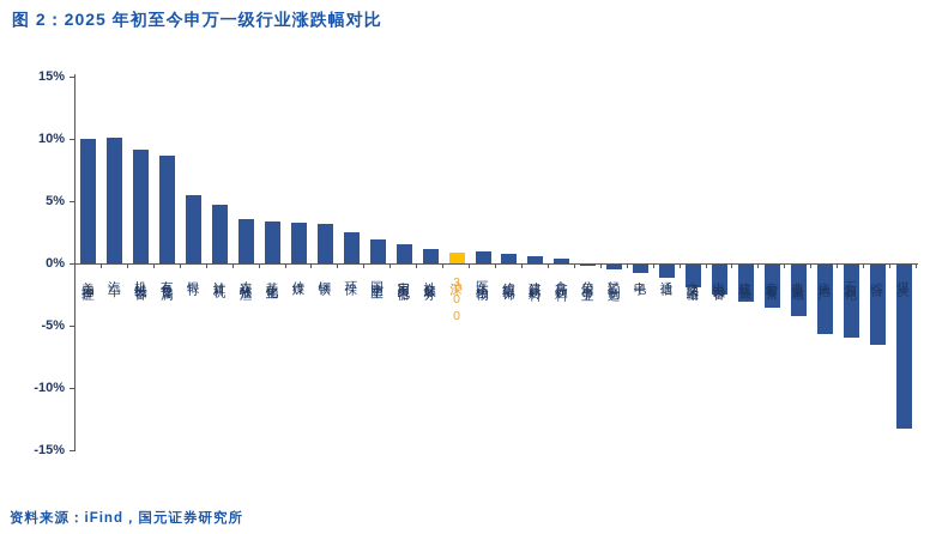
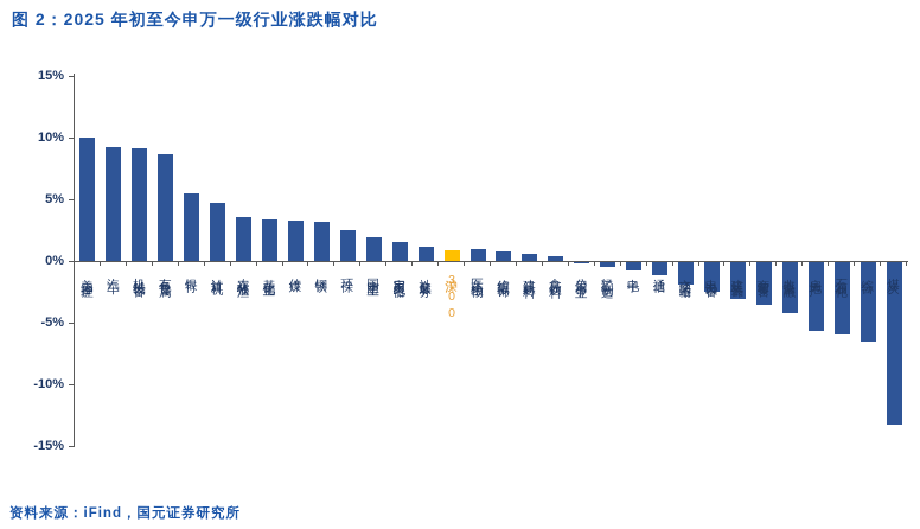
汽车: 10.1% -> 9.2%
